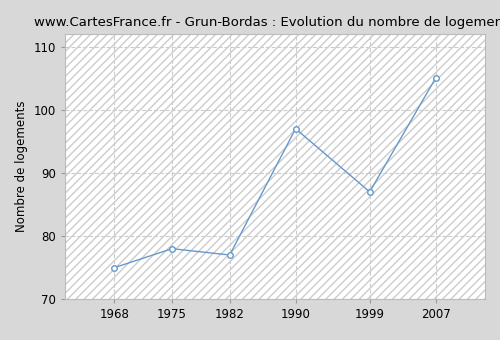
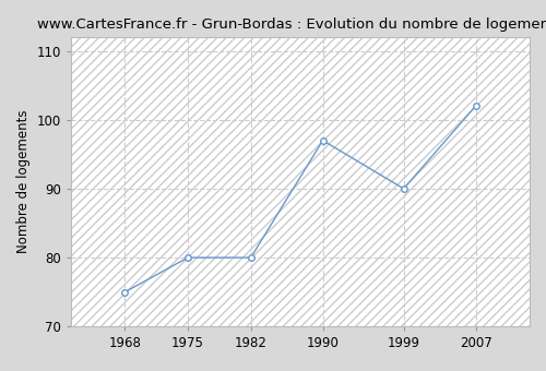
1975: 78 -> 80
1982: 77 -> 80
1999: 87 -> 90
2007: 105 -> 102
